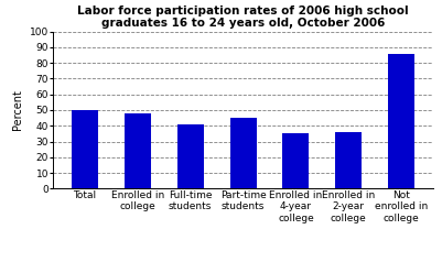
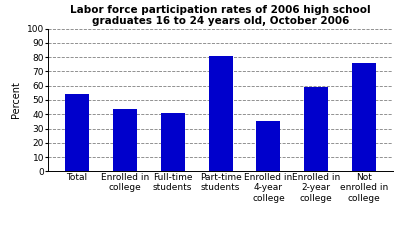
Total: 50 -> 54
Enrolled in college: 48 -> 44
Part-time students: 45 -> 81
Enrolled in 2-year college: 36 -> 59
Not enrolled in college: 86 -> 76
